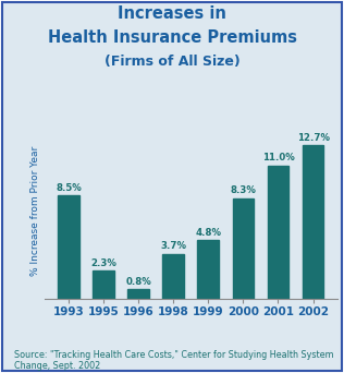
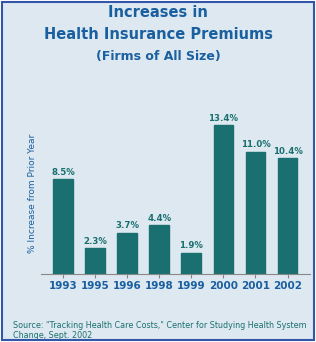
1996: 0.8% -> 3.7%
1998: 3.7% -> 4.4%
1999: 4.8% -> 1.9%
2000: 8.3% -> 13.4%
2002: 12.7% -> 10.4%
